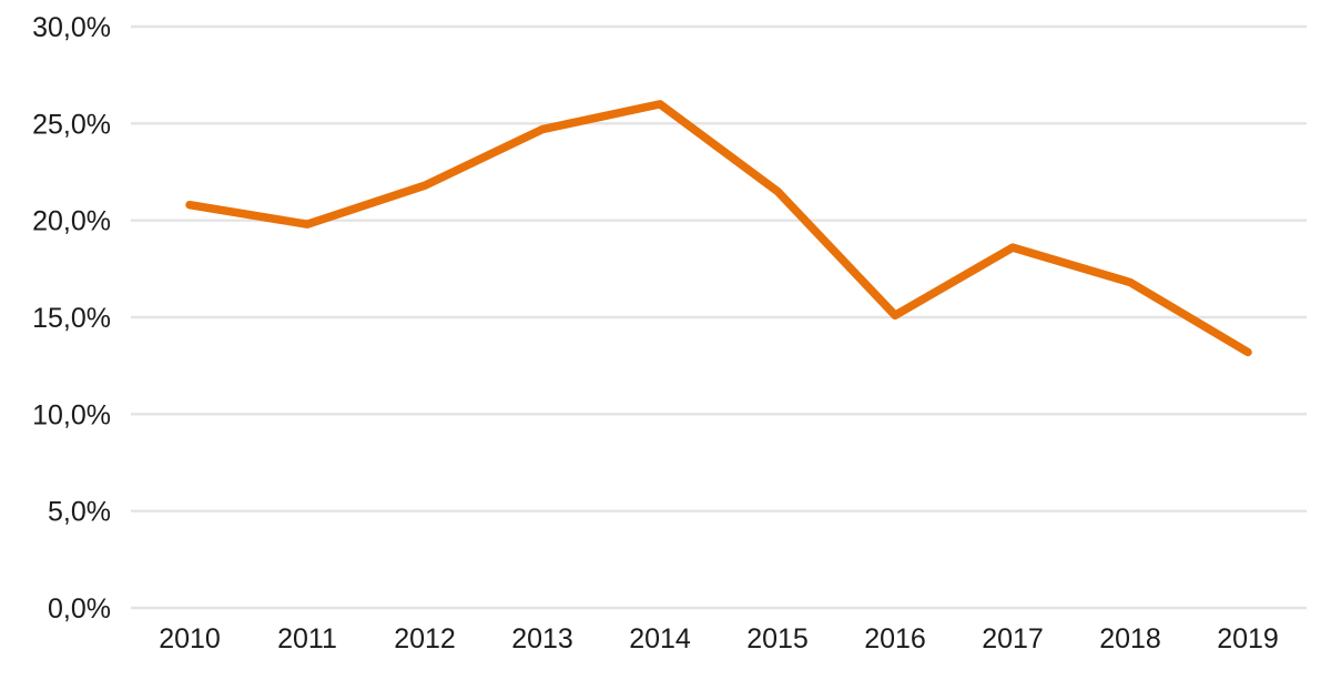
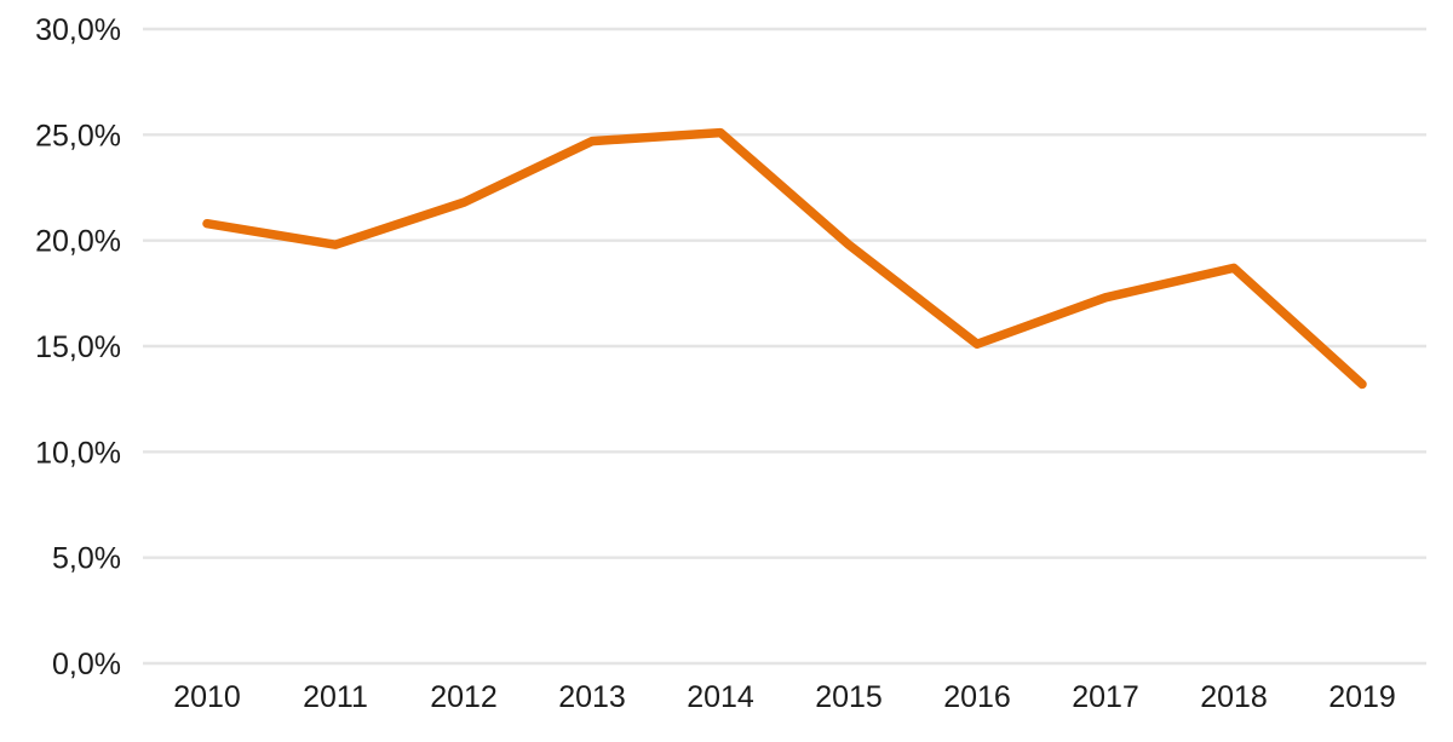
2014: 26,0% -> 25,1%
2015: 21,5% -> 19,8%
2017: 18,6% -> 17,3%
2018: 16,8% -> 18,7%
